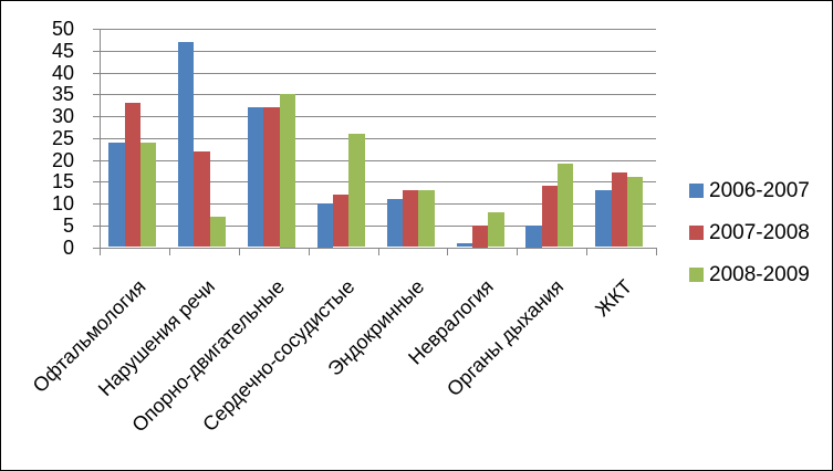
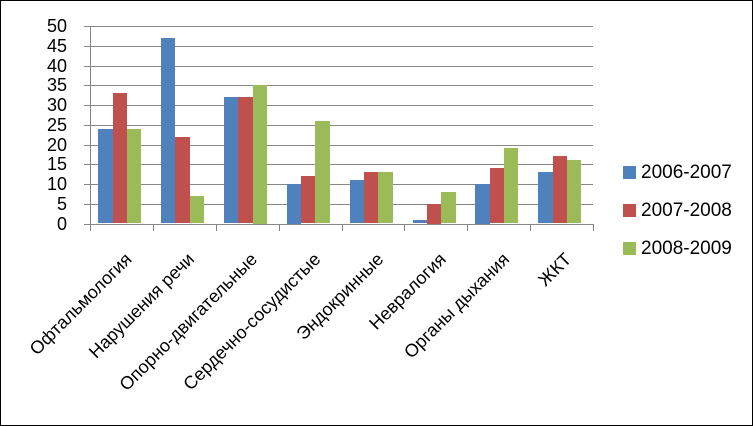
2006-2007/Органы дыхания: 5 -> 10
